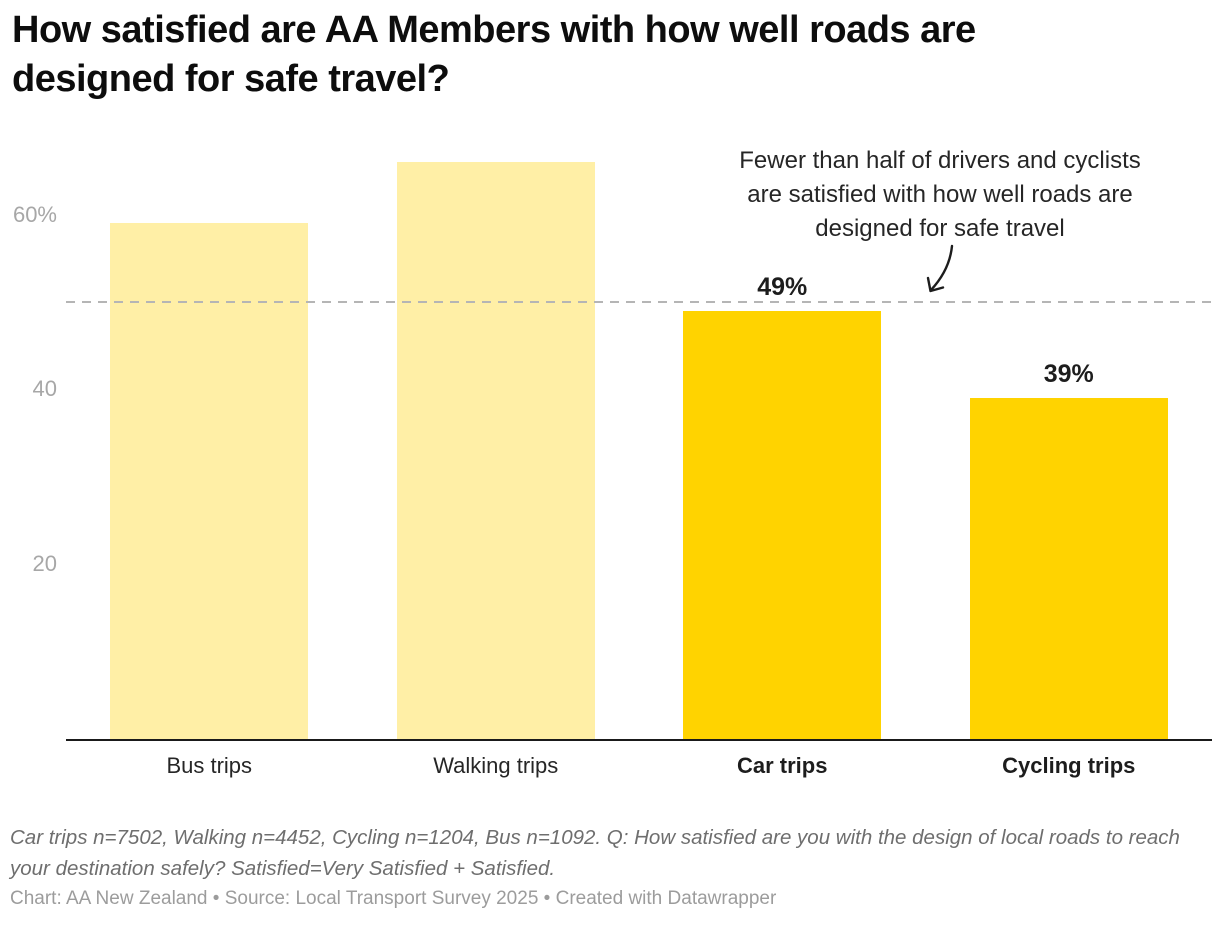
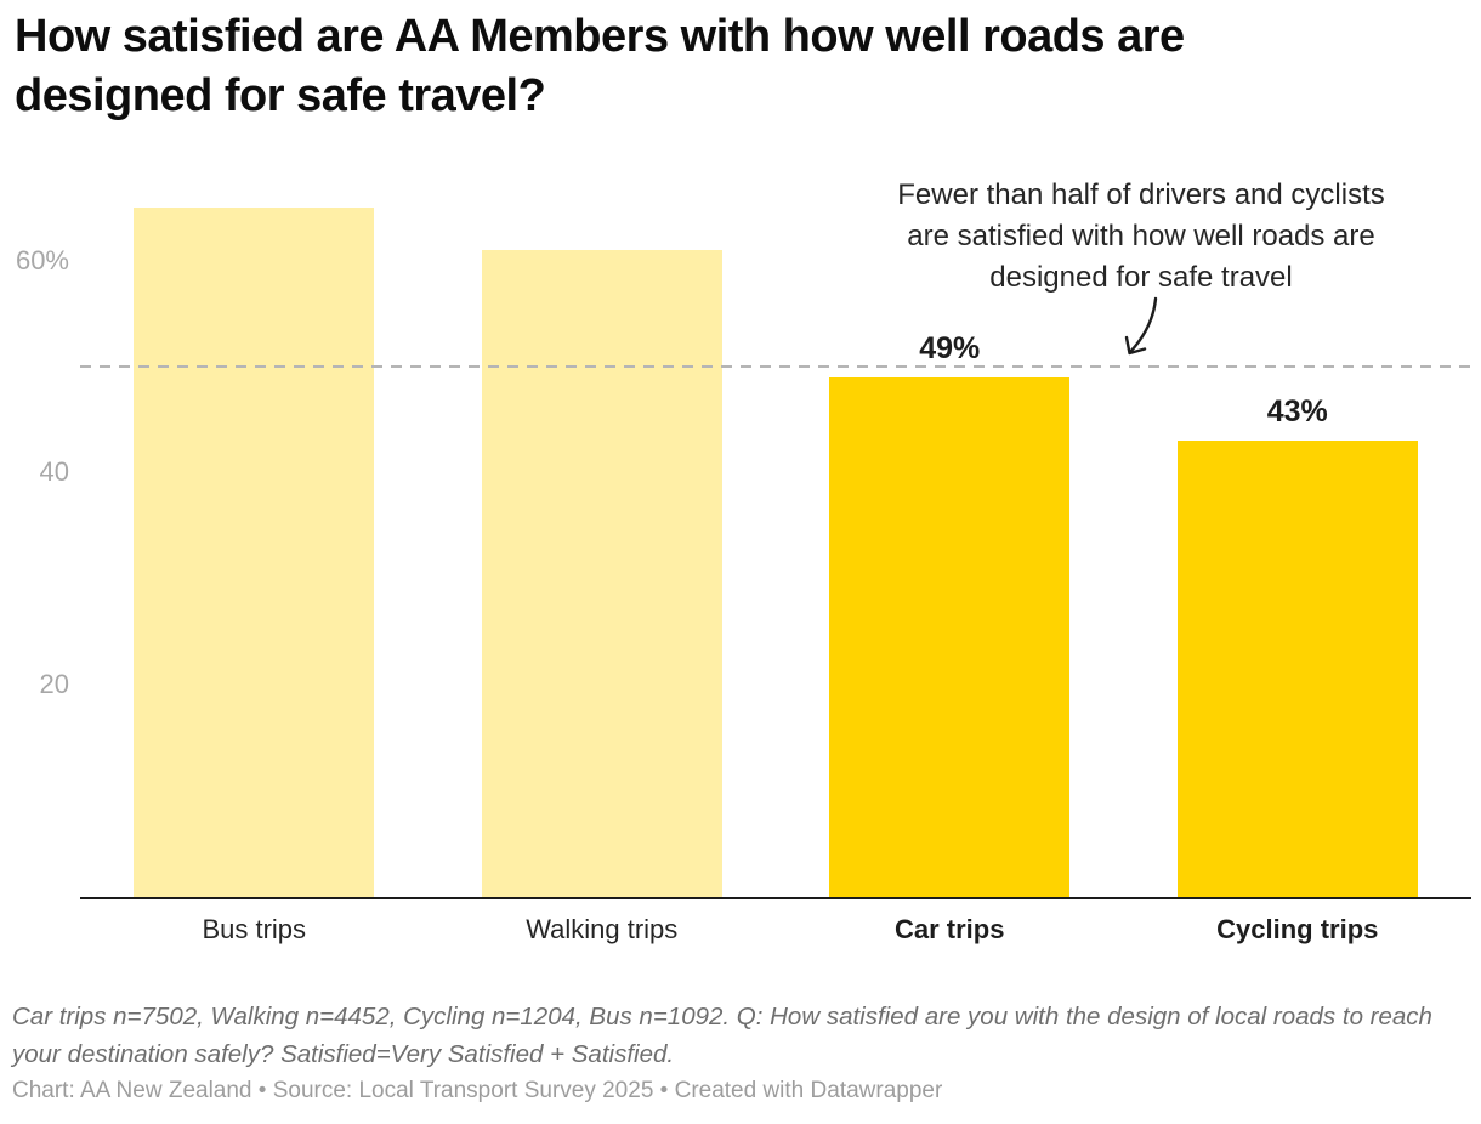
Bus trips: 59% -> 65%
Walking trips: 66% -> 61%
Cycling trips: 39% -> 43%
